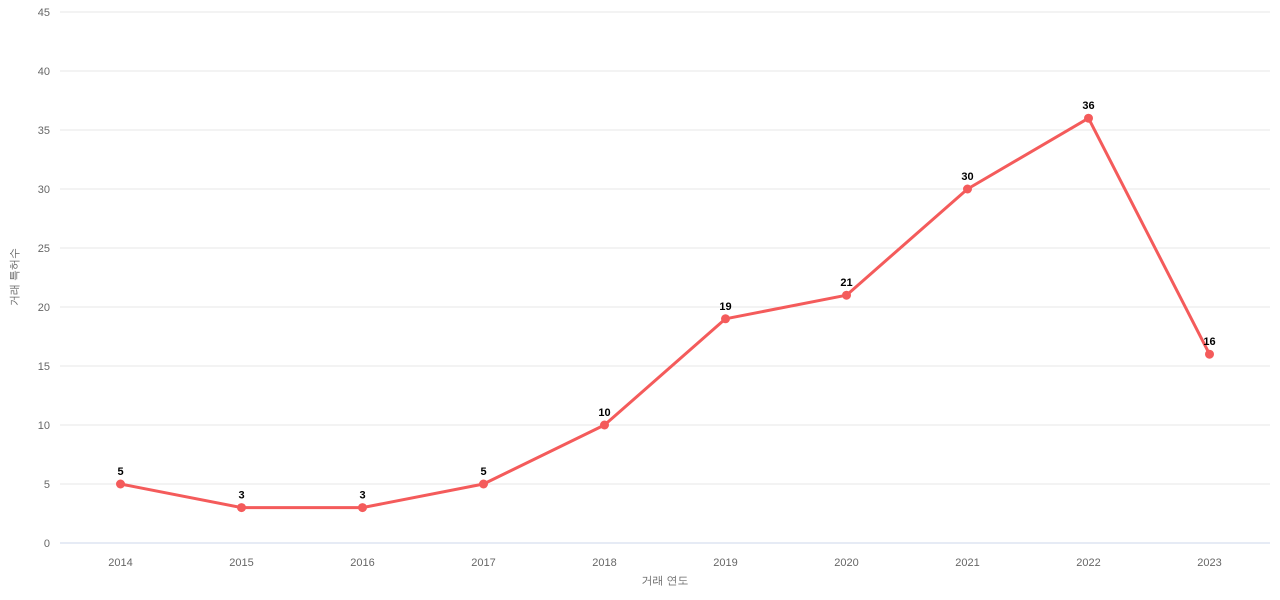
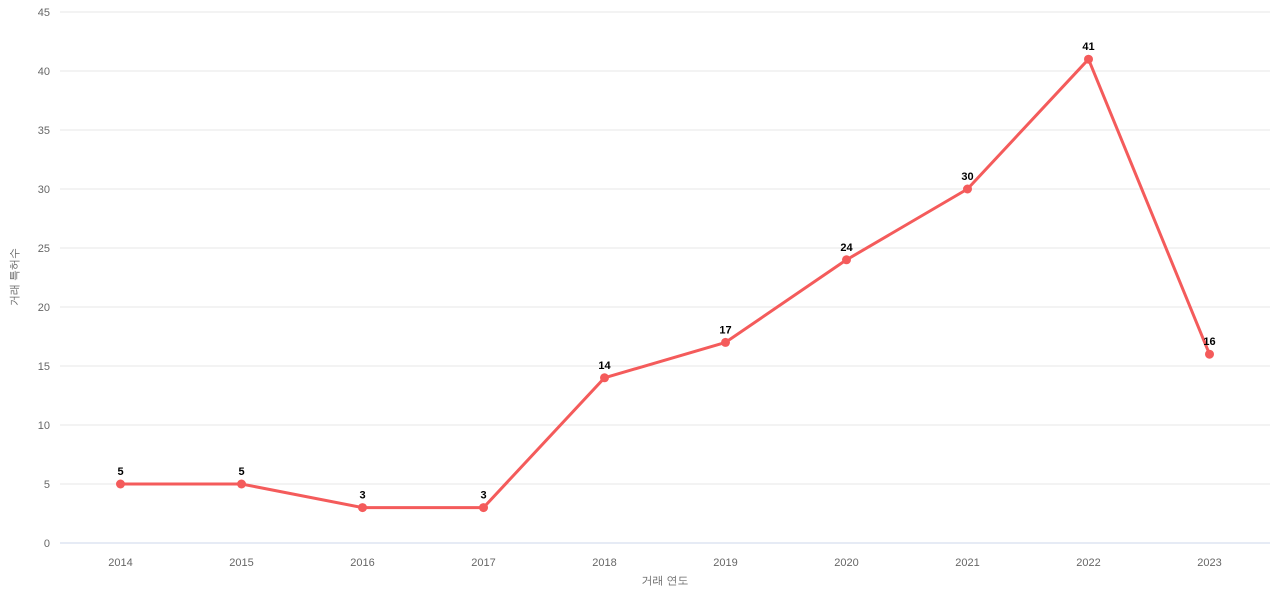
2015: 3 -> 5
2017: 5 -> 3
2018: 10 -> 14
2019: 19 -> 17
2020: 21 -> 24
2022: 36 -> 41
